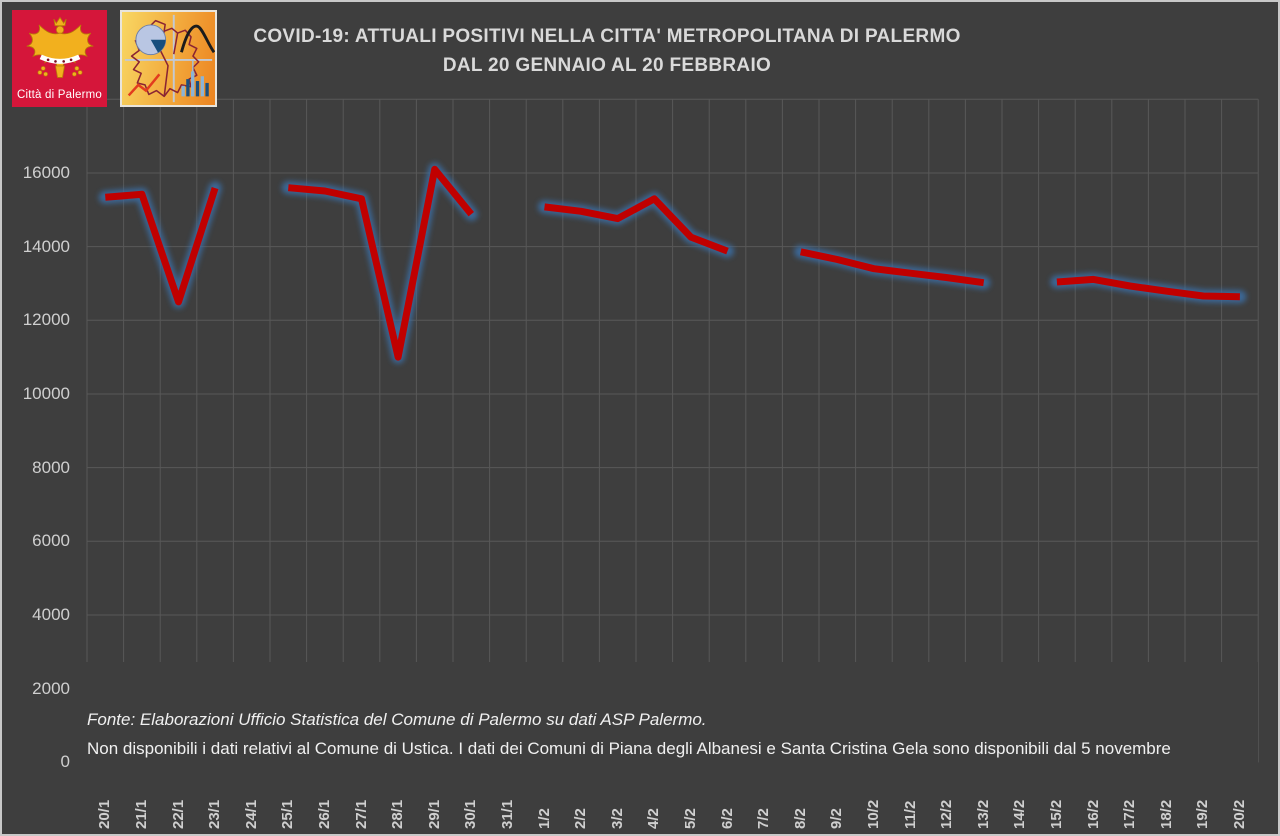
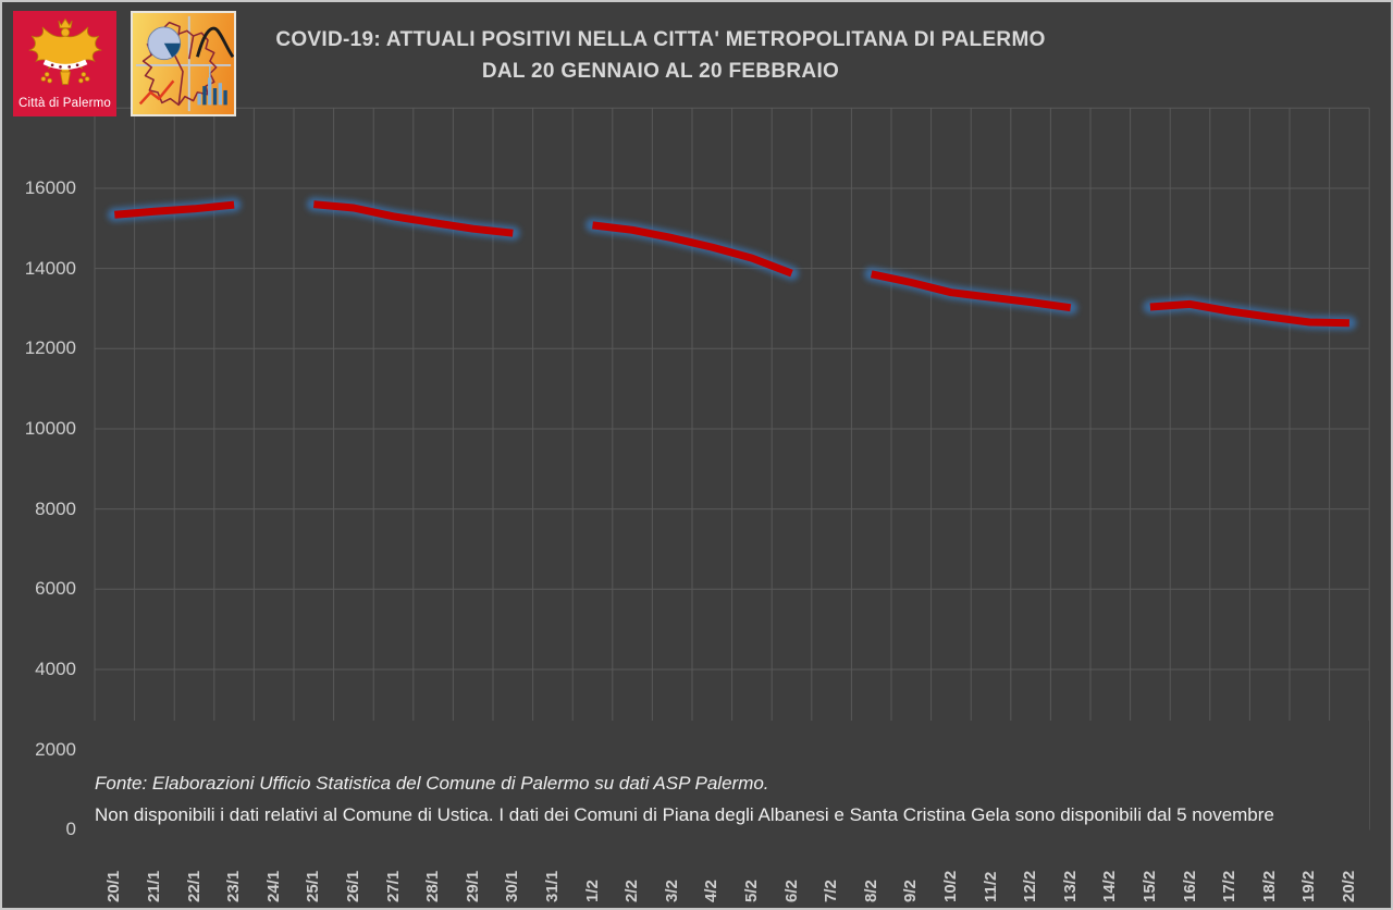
22/1: 12500 -> 15500
28/1: 11000 -> 15100
29/1: 16100 -> 15000
4/2: 15300 -> 14500
